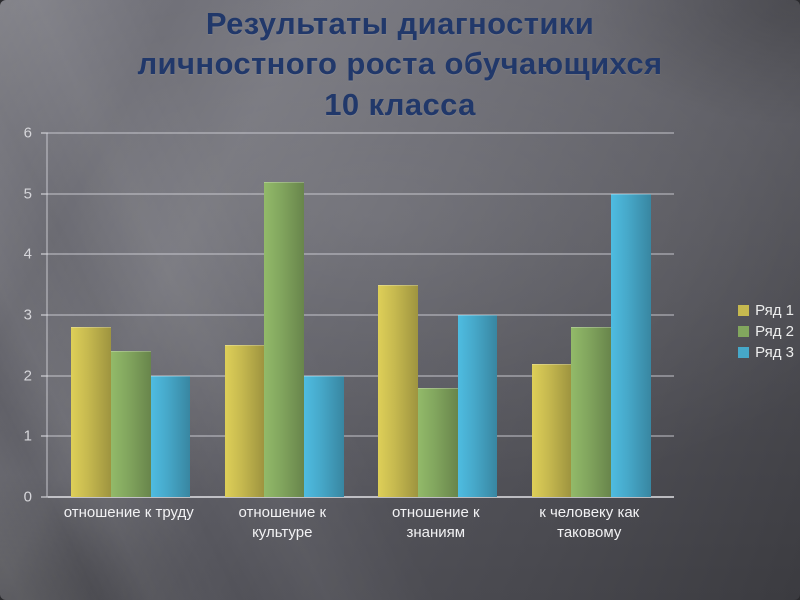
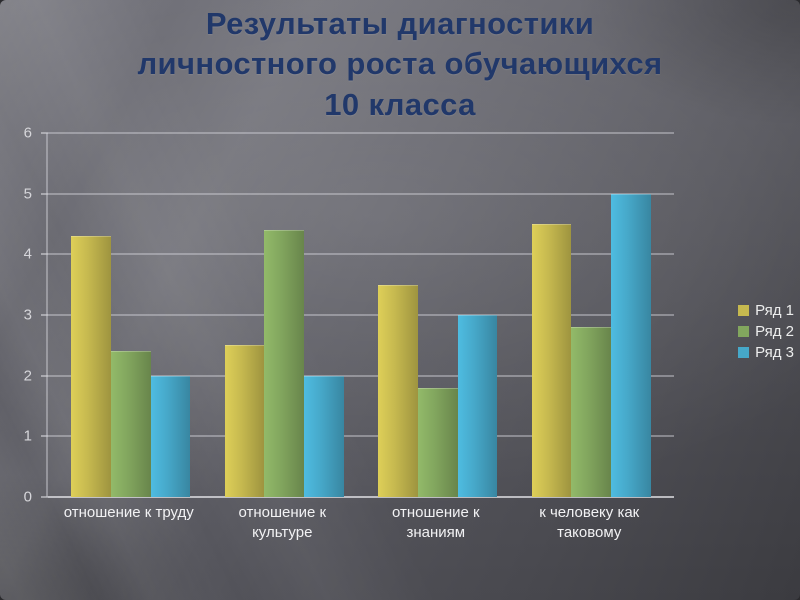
Ряд 1/отношение к труду: 2.8 -> 4.3
Ряд 2/отношение к культуре: 5.2 -> 4.4
Ряд 1/к человеку как таковому: 2.2 -> 4.5
